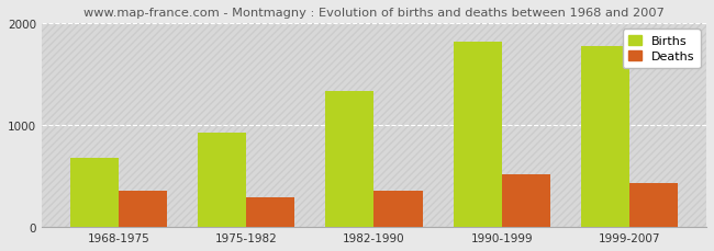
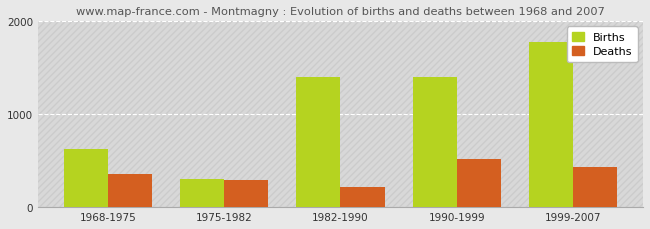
Births/1968-1975: 680 -> 620
Births/1975-1982: 920 -> 300
Births/1982-1990: 1330 -> 1400
Deaths/1982-1990: 360 -> 220
Births/1990-1999: 1820 -> 1400
